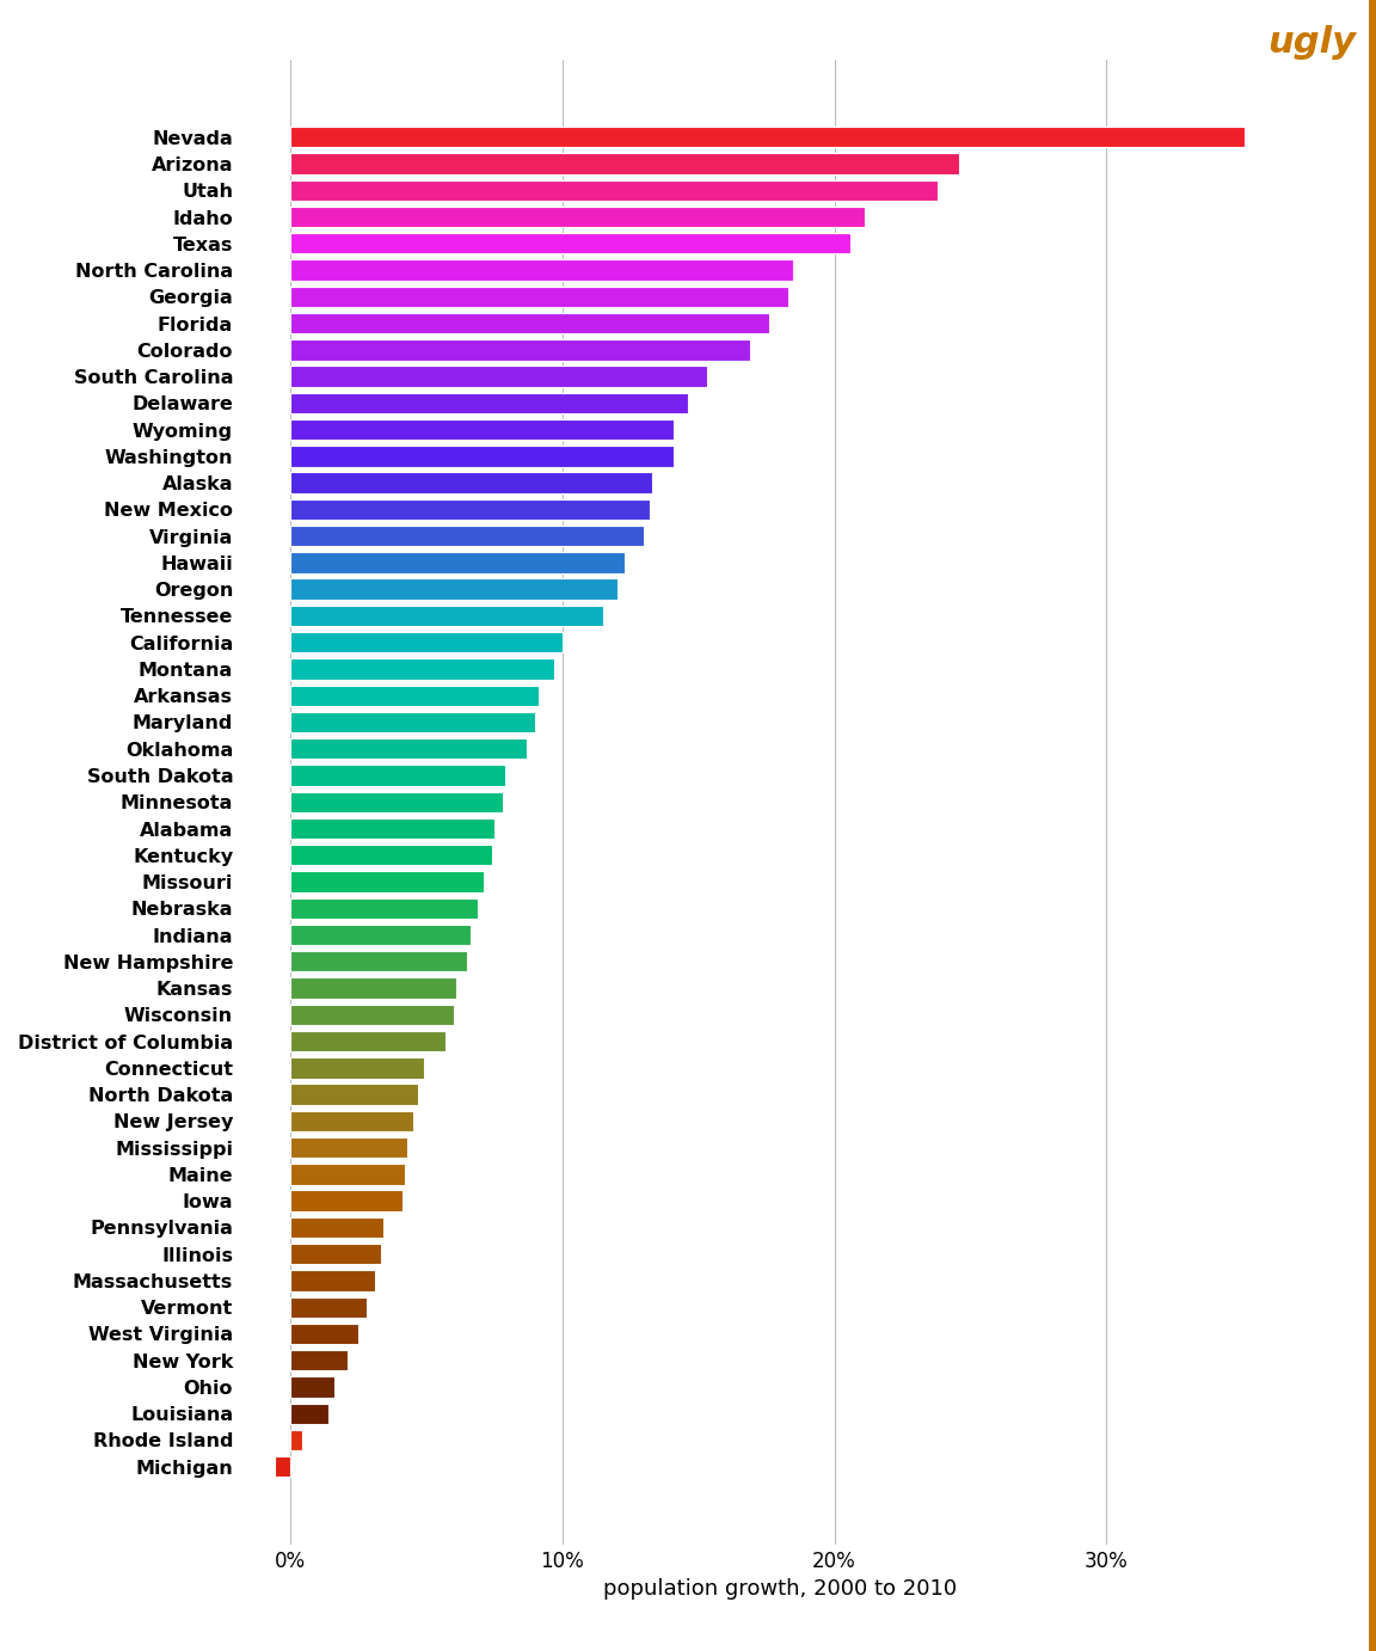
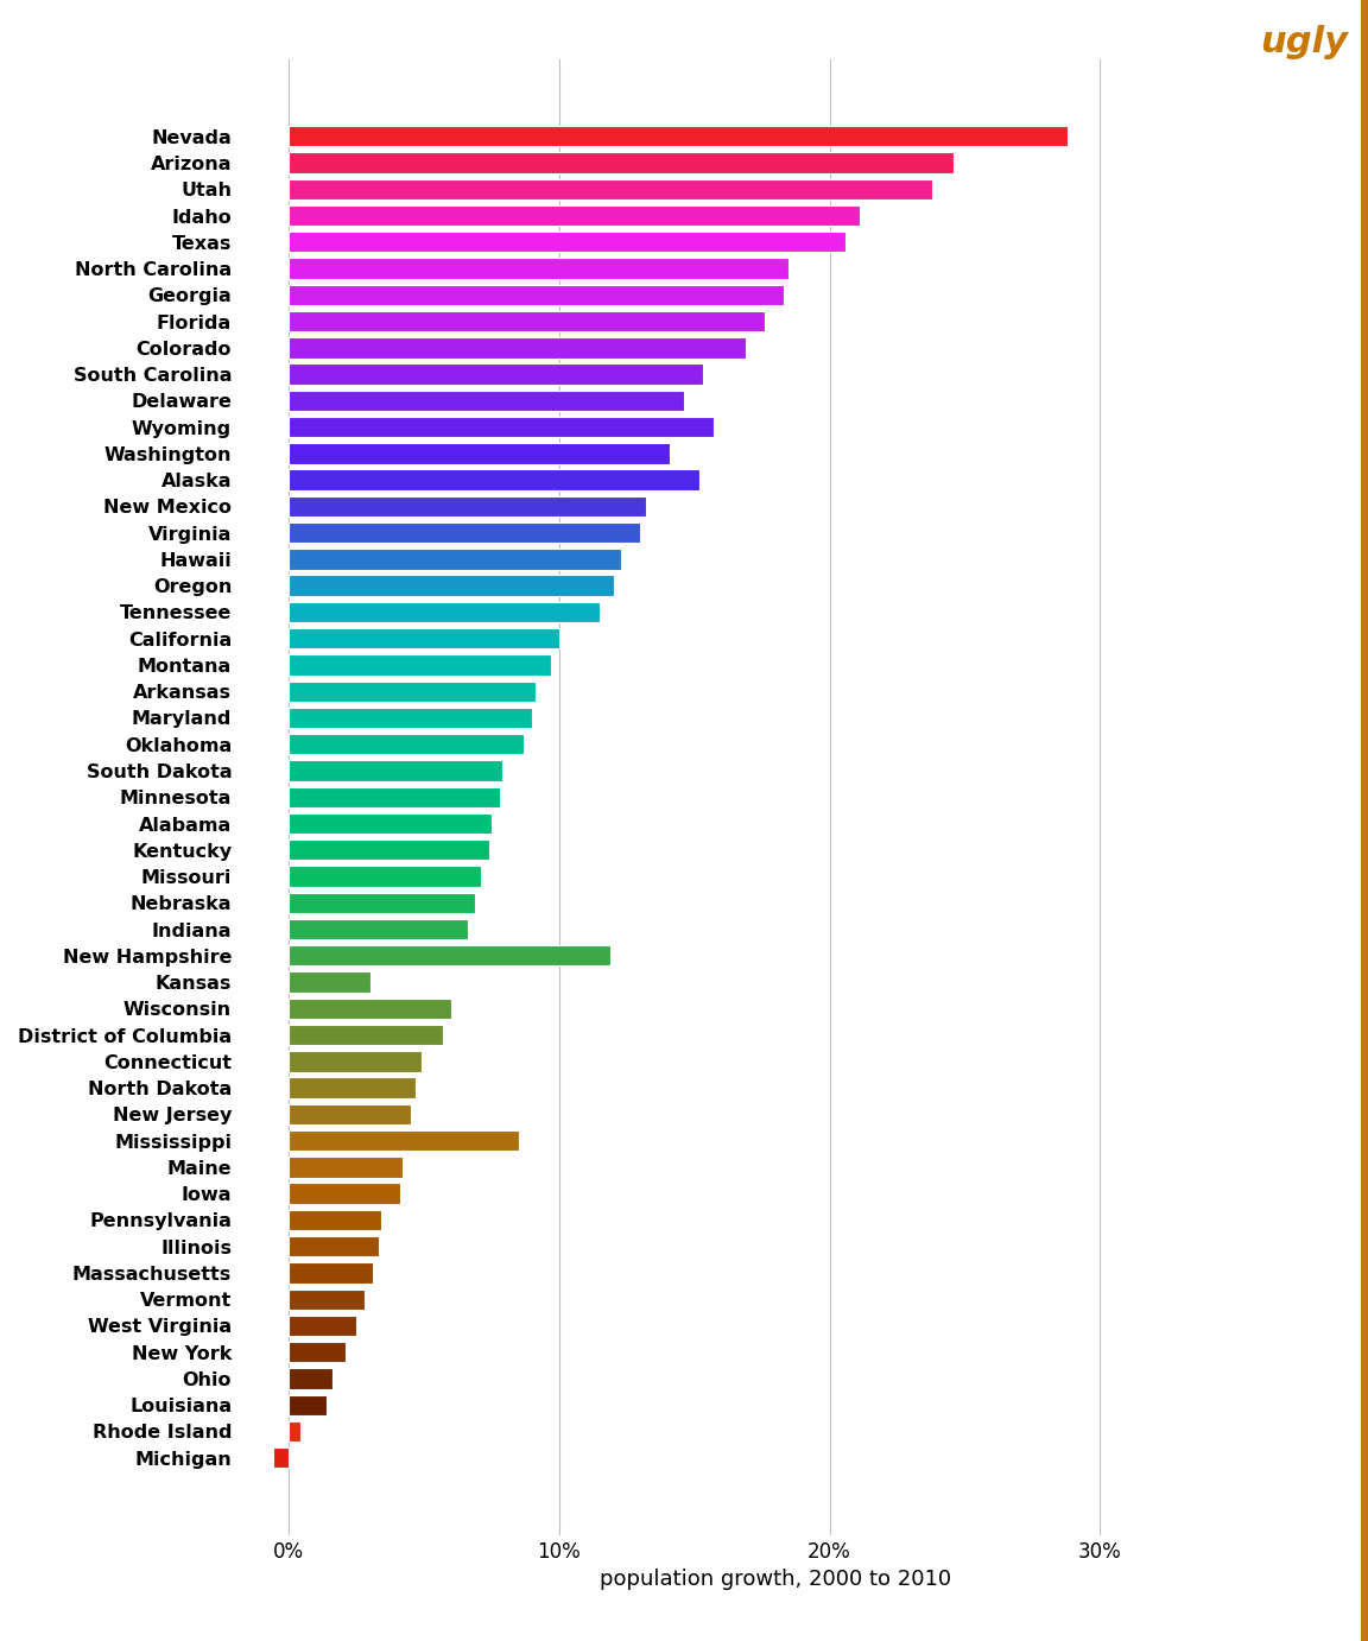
Nevada: 35.1% -> 28.8%
Wyoming: 14.1% -> 15.7%
Alaska: 13.3% -> 15.2%
New Hampshire: 6.5% -> 11.9%
Kansas: 6.1% -> 3.0%
Mississippi: 4.3% -> 8.5%
